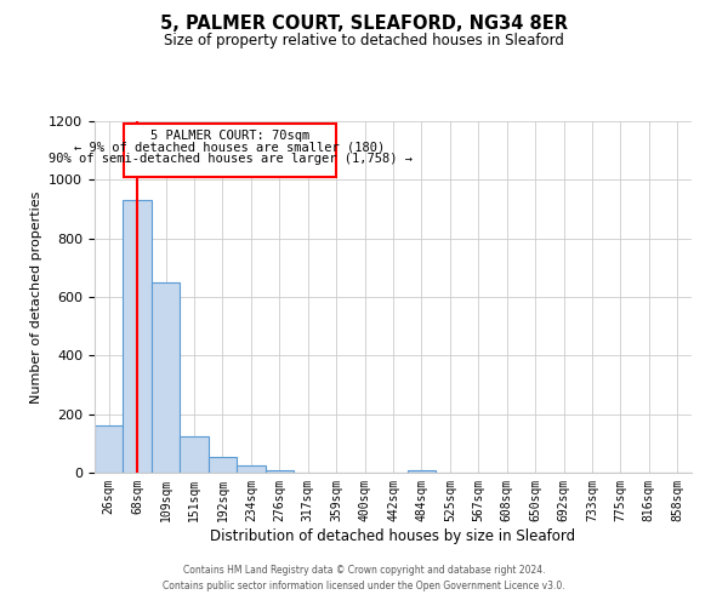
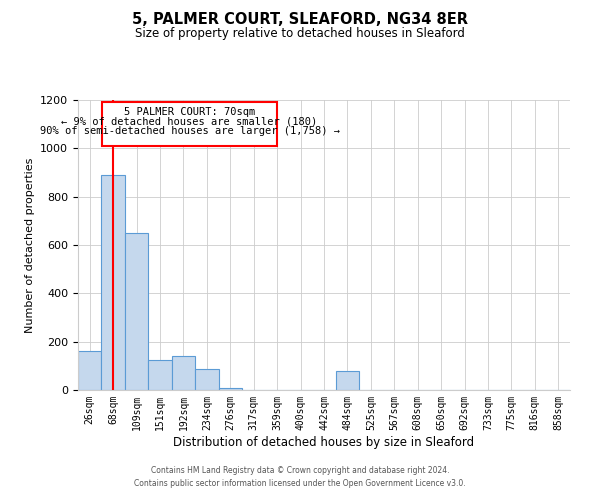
68sqm: 930 -> 890
192sqm: 55 -> 140
234sqm: 25 -> 85
484sqm: 10 -> 80
